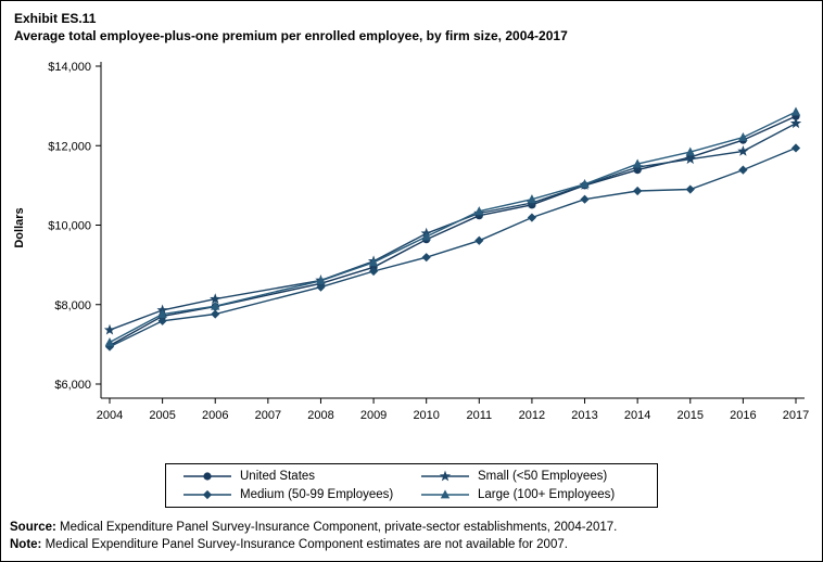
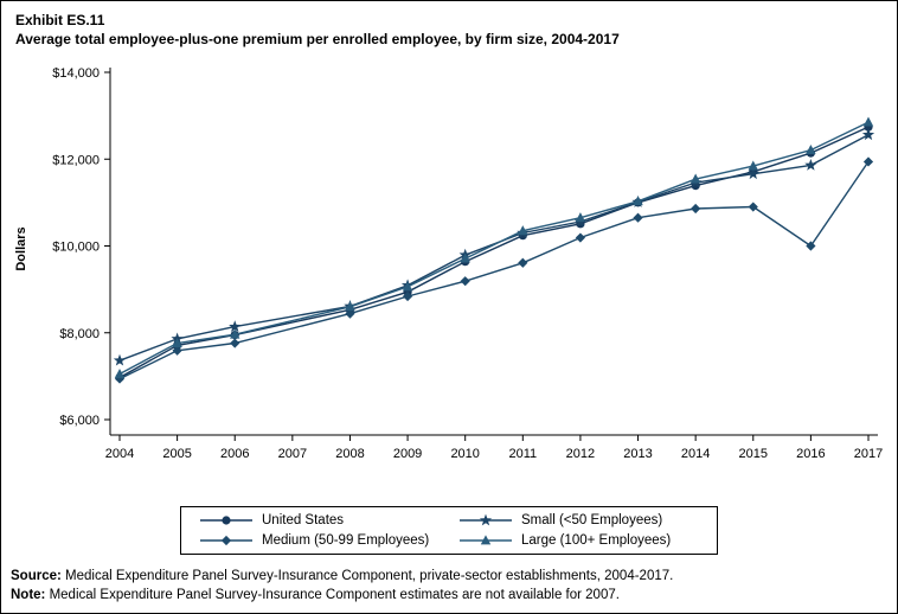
Medium (50-99 Employees)/2016: $11400 -> $10000
